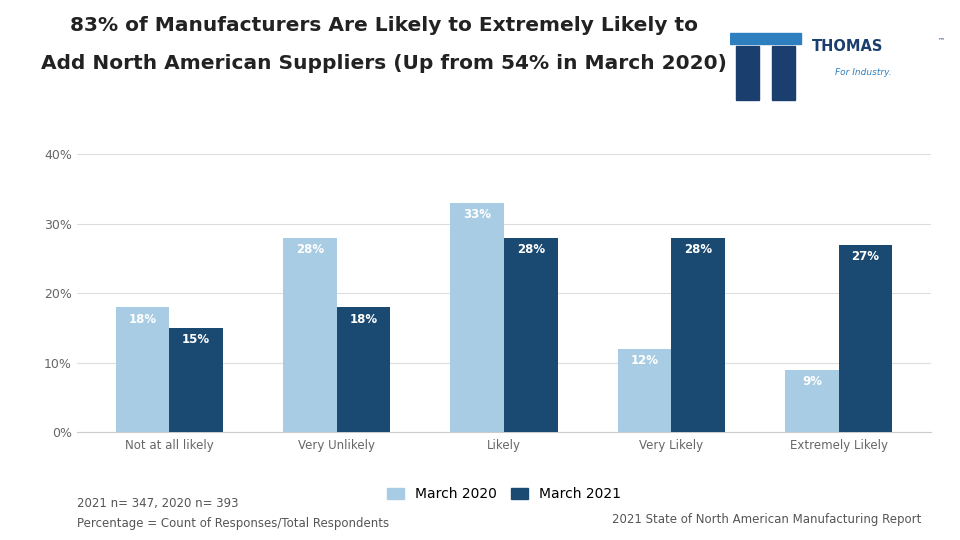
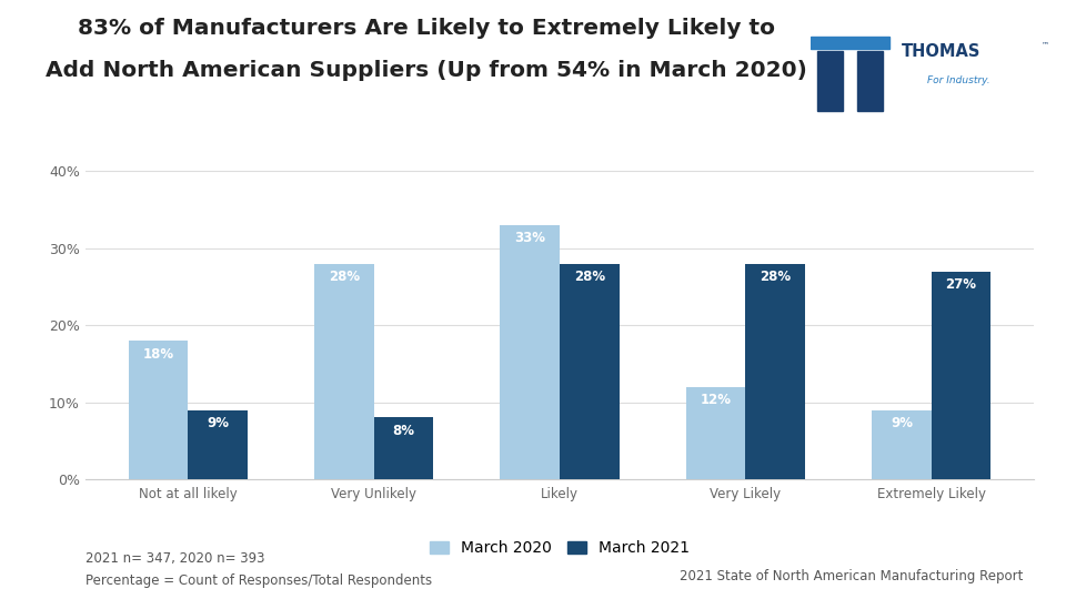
March 2021/Not at all likely: 15% -> 9%
March 2021/Very Unlikely: 18% -> 8%
